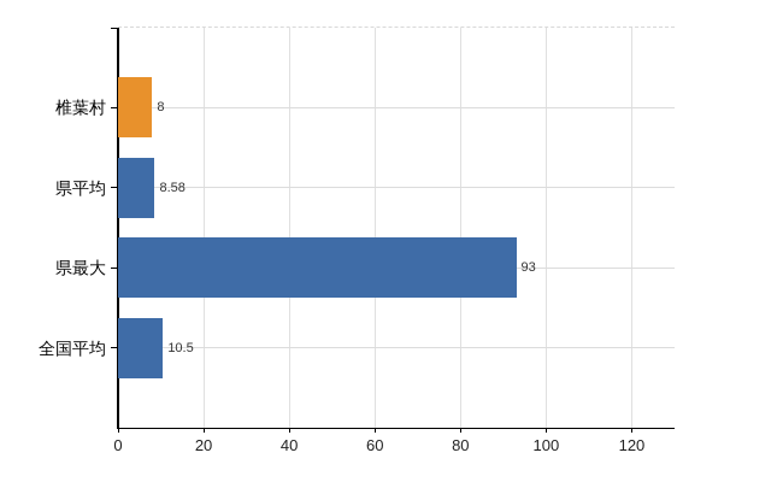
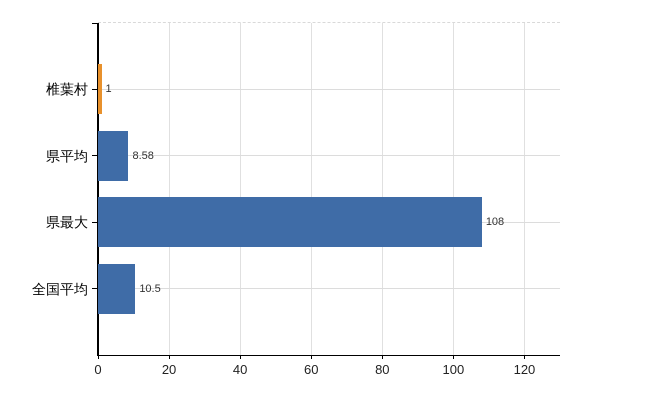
椎葉村: 8 -> 1
県最大: 93 -> 108
